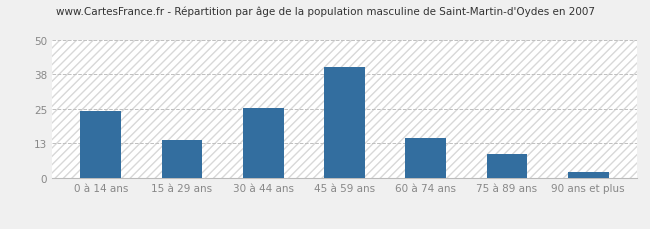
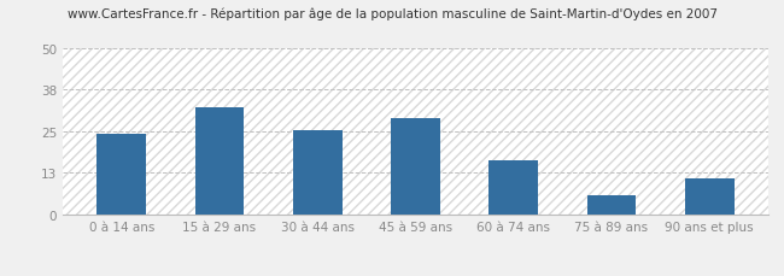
15 à 29 ans: 14.0 -> 32.5
45 à 59 ans: 40.5 -> 29.0
60 à 74 ans: 14.5 -> 16.5
75 à 89 ans: 9.0 -> 6.0
90 ans et plus: 2.5 -> 11.0
